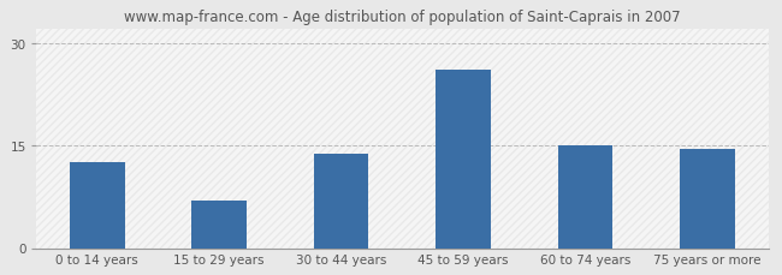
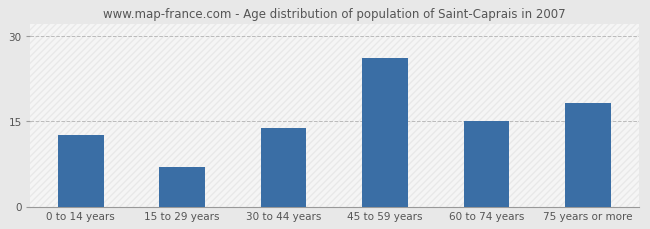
75 years or more: 14.5 -> 18.2
